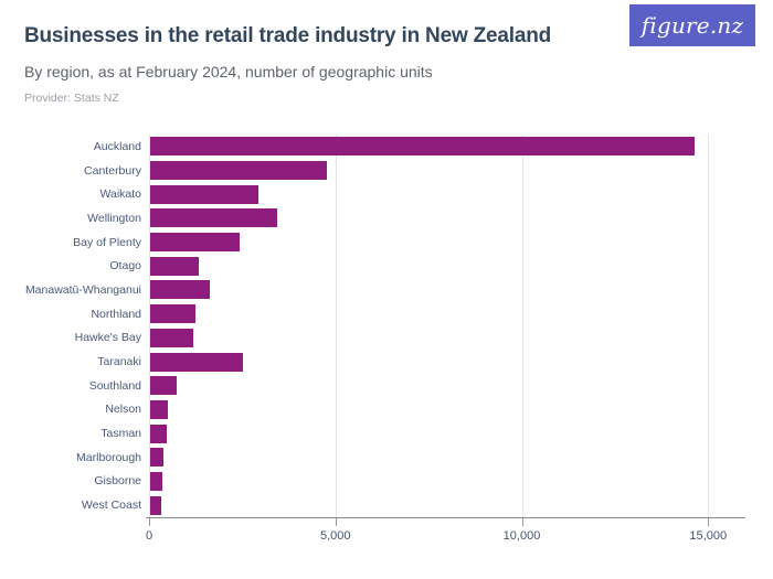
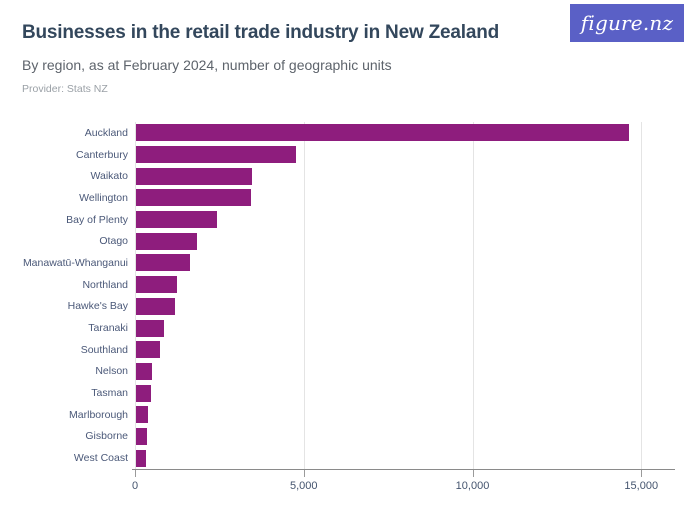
Waikato: 2900 -> 3400
Otago: 1300 -> 1800
Taranaki: 2500 -> 800
